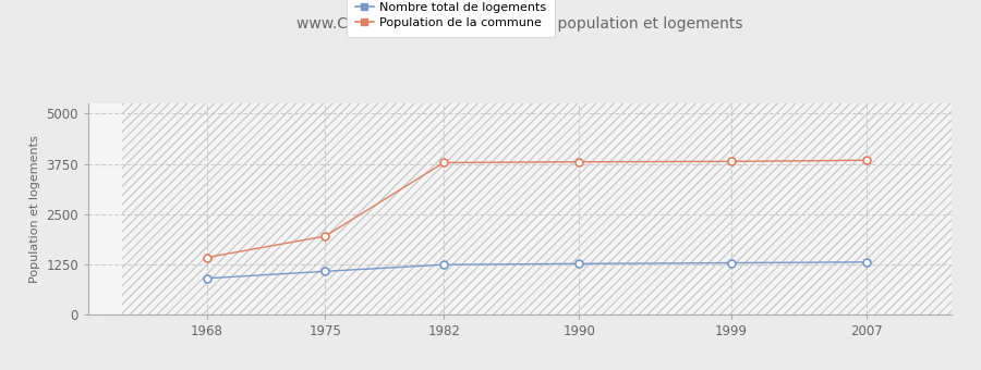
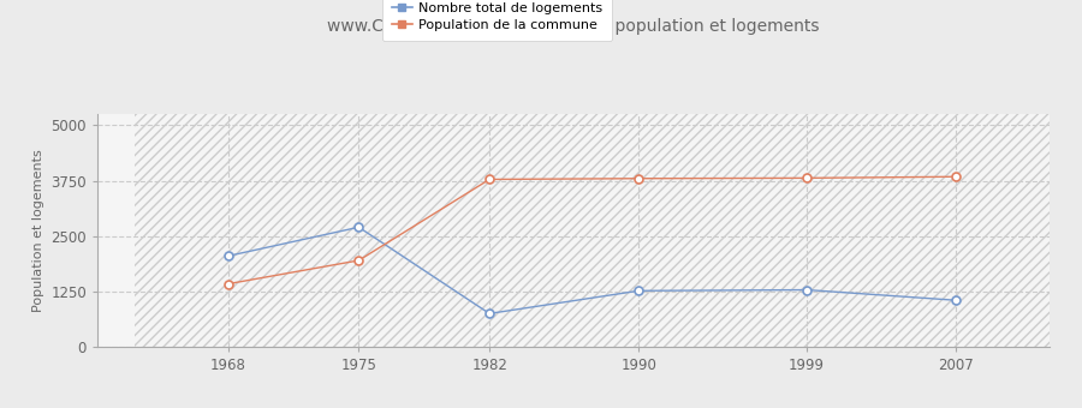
Nombre total de logements/1968: 900 -> 2050
Nombre total de logements/1975: 1080 -> 2700
Nombre total de logements/1982: 1240 -> 750
Nombre total de logements/2007: 1300 -> 1050
